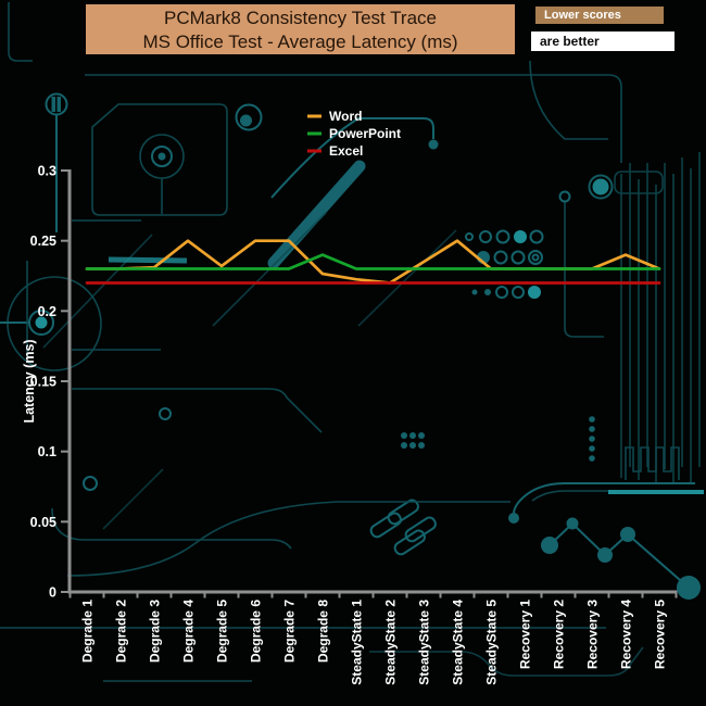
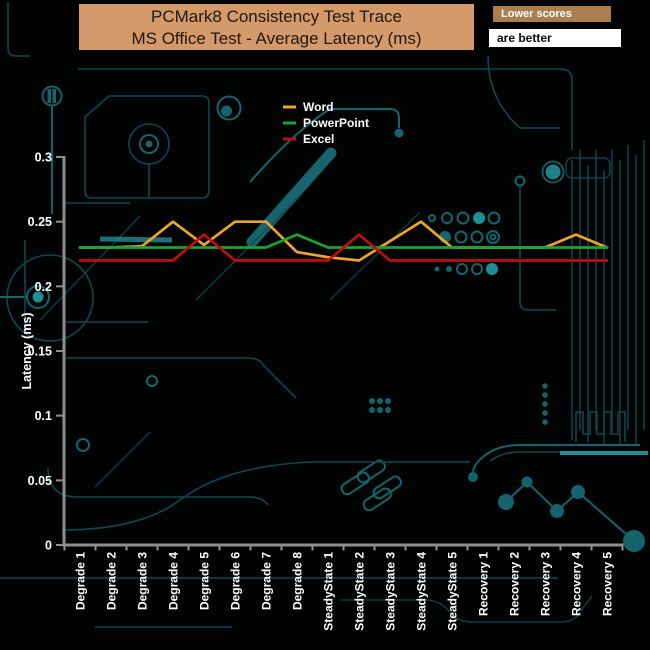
Excel/Degrade 5: 0.22 -> 0.24
Excel/SteadyState 2: 0.22 -> 0.24
